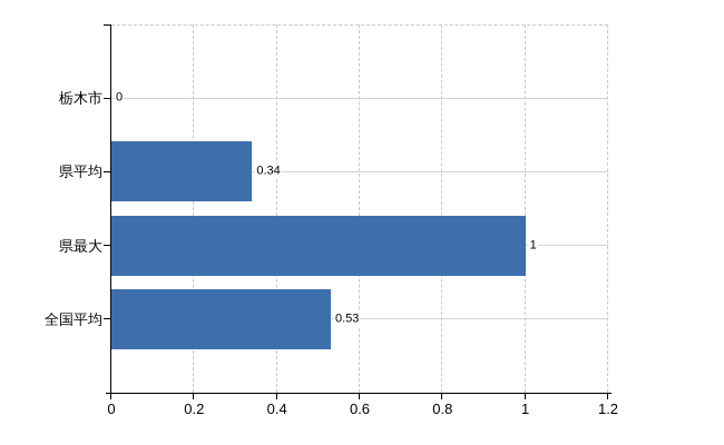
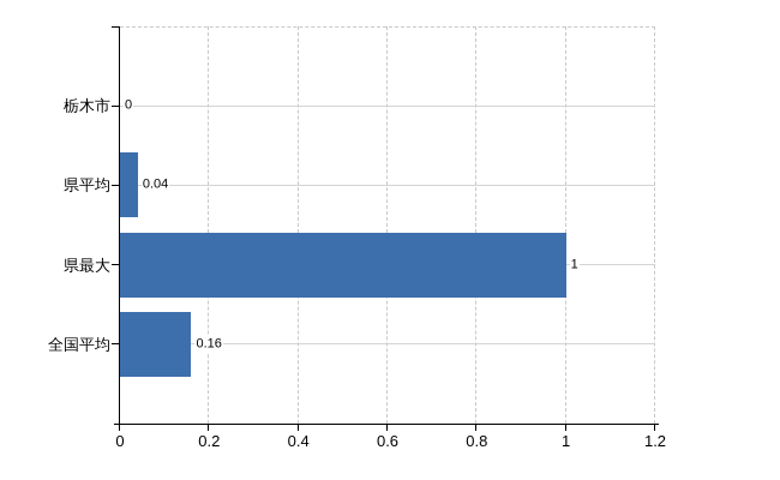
県平均: 0.34 -> 0.04
全国平均: 0.53 -> 0.16
